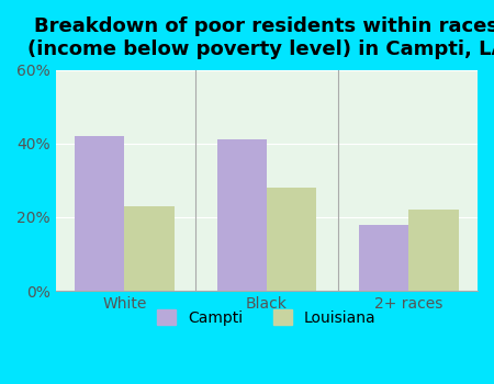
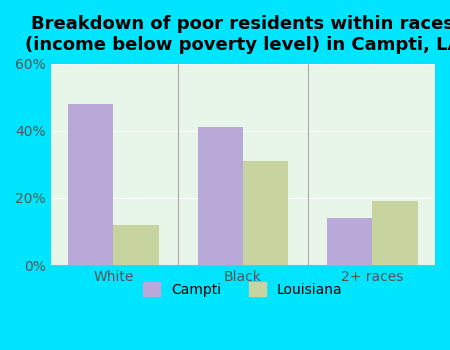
Campti/White: 42% -> 48%
Louisiana/White: 23% -> 12%
Louisiana/Black: 28% -> 31%
Campti/2+ races: 18% -> 14%
Louisiana/2+ races: 22% -> 19%
